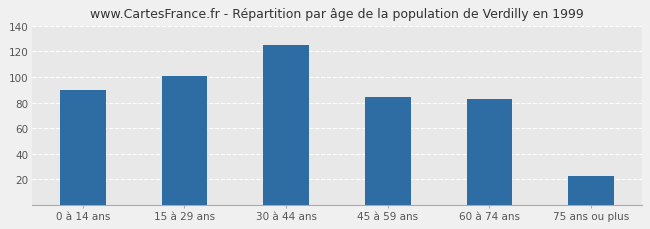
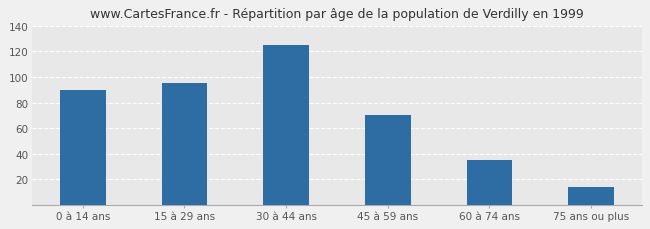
15 à 29 ans: 101 -> 95
45 à 59 ans: 84 -> 70
60 à 74 ans: 83 -> 35
75 ans ou plus: 23 -> 14
